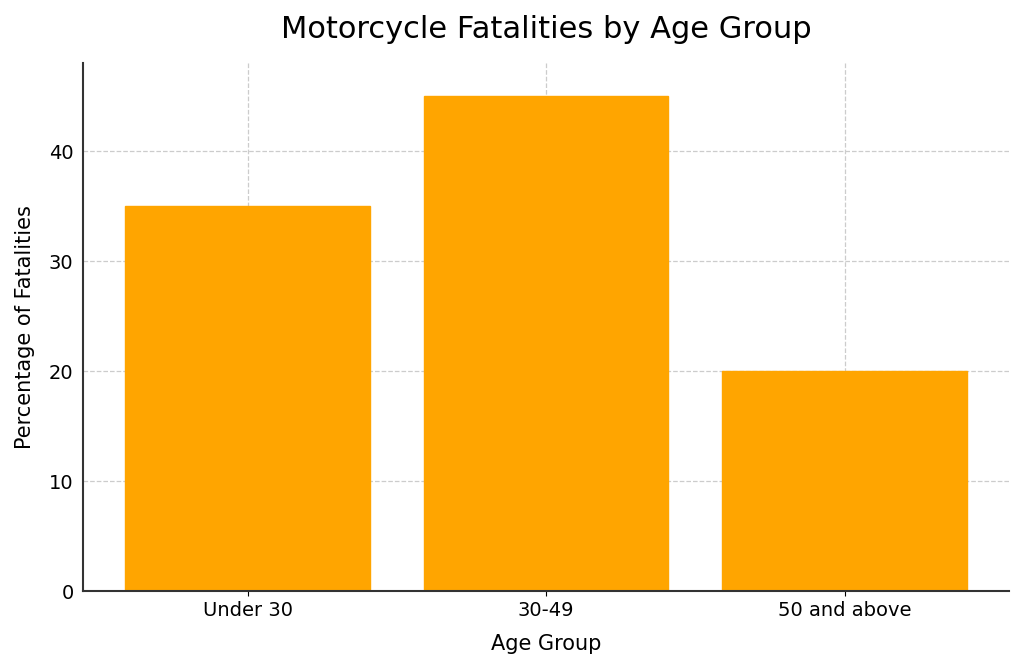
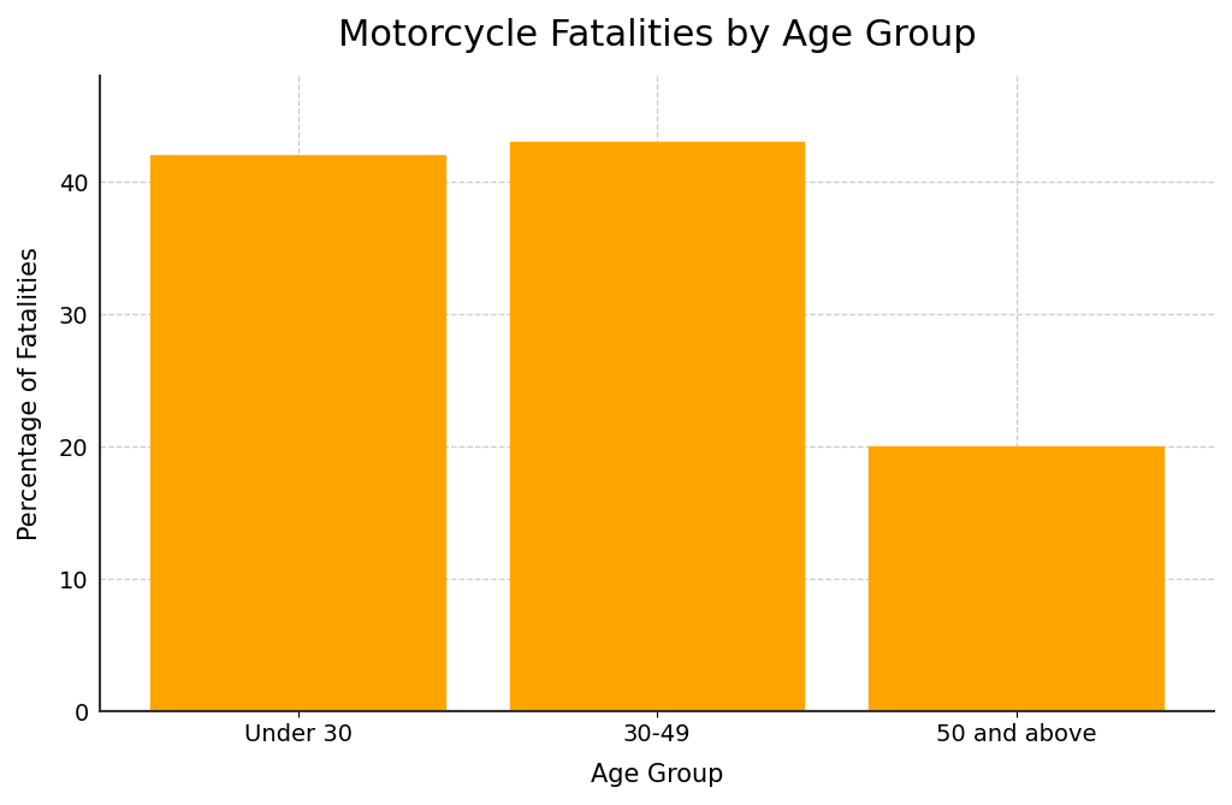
Under 30: 35 -> 42
30-49: 45 -> 43
